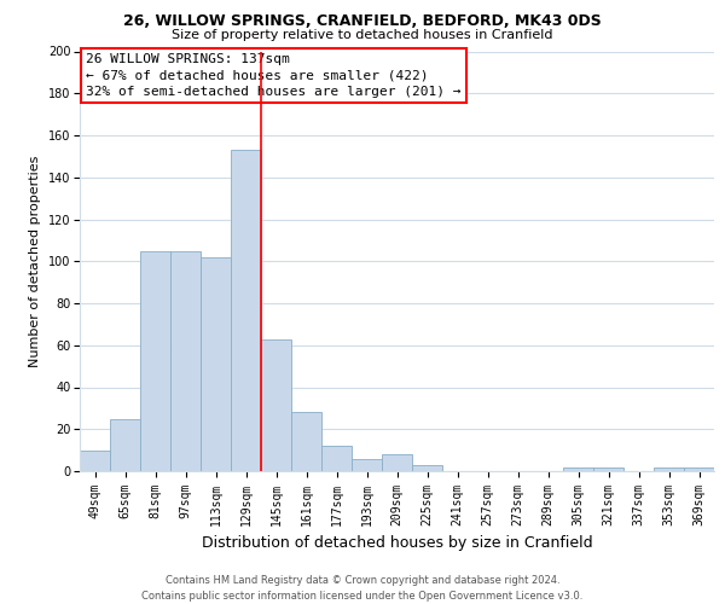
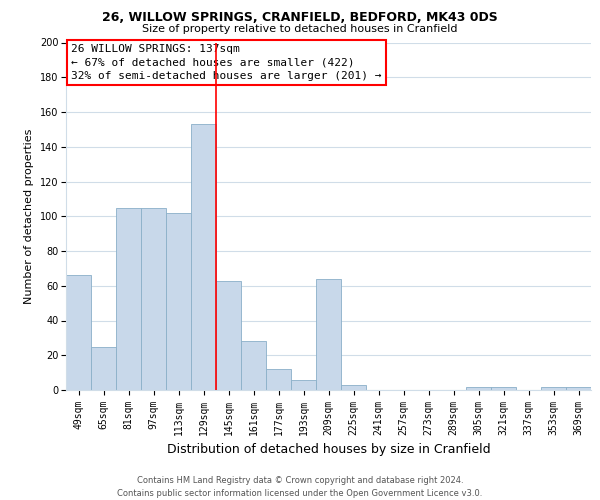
49sqm: 10 -> 66
209sqm: 8 -> 64
